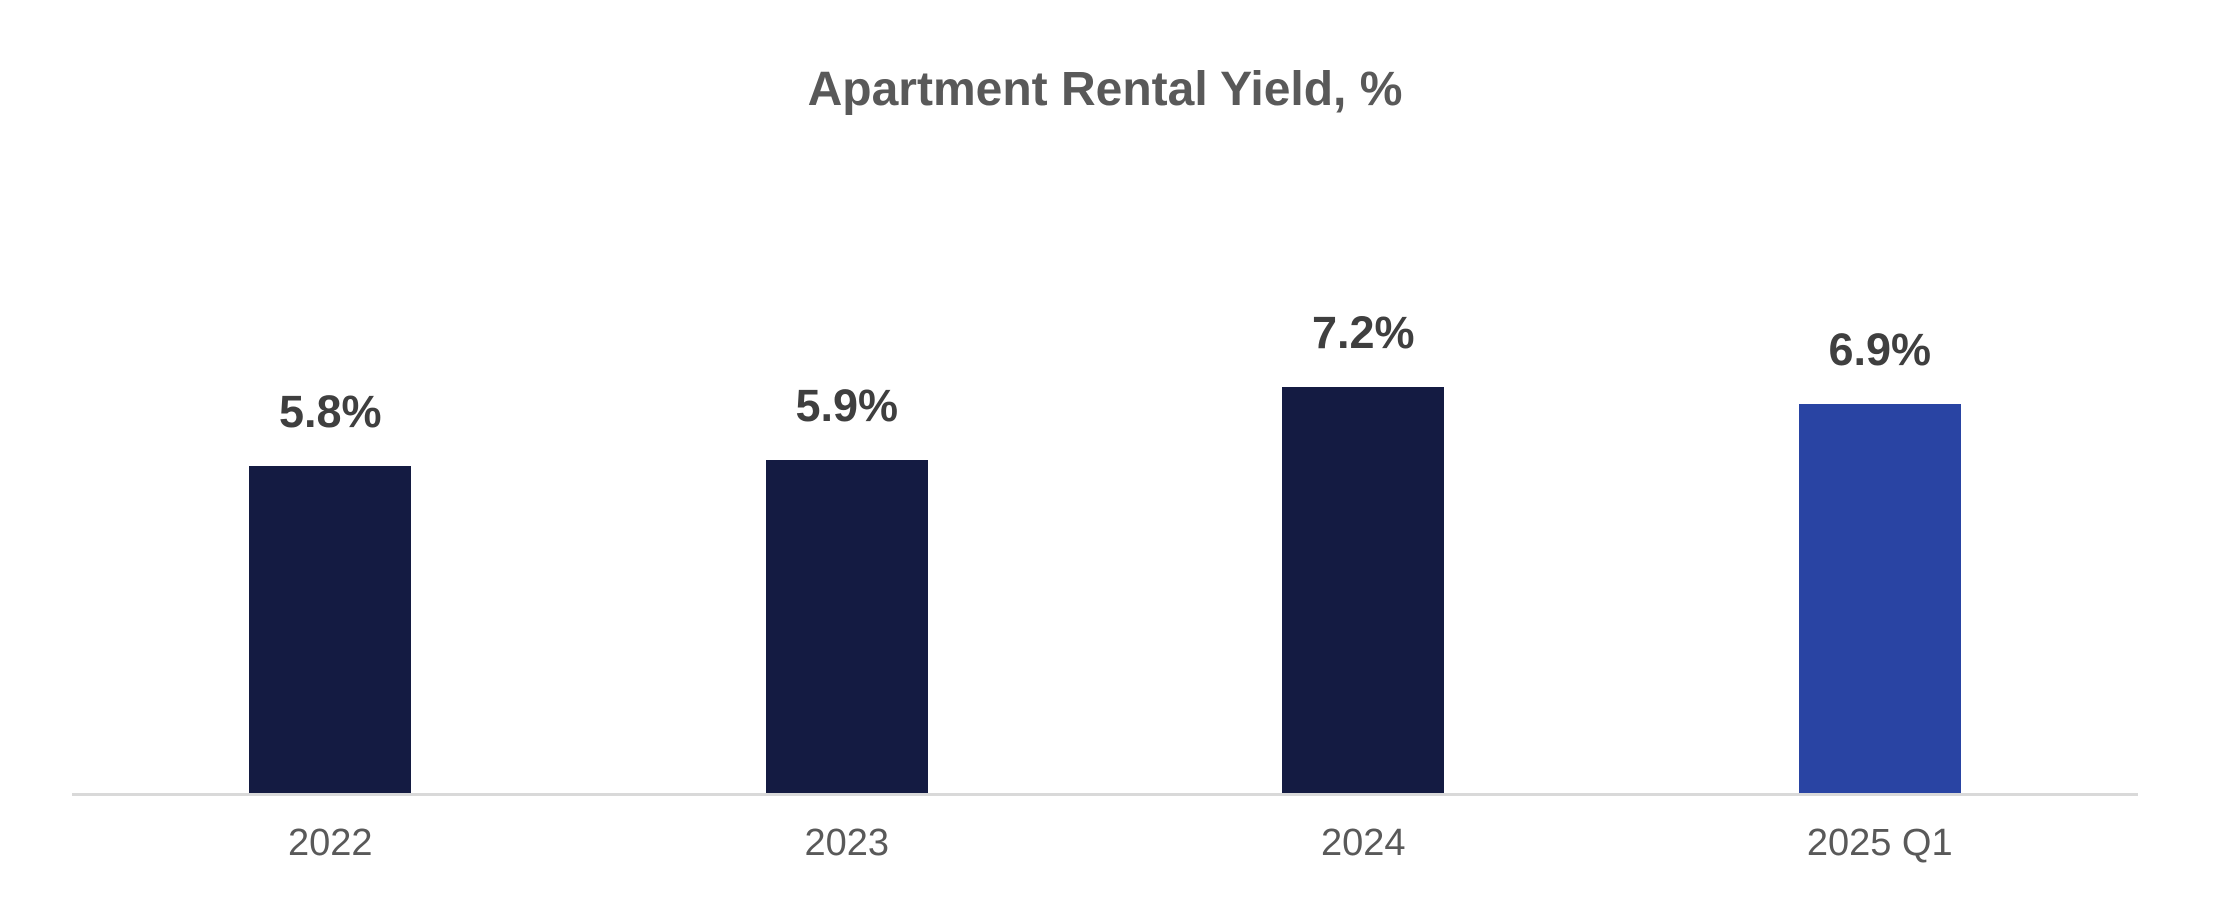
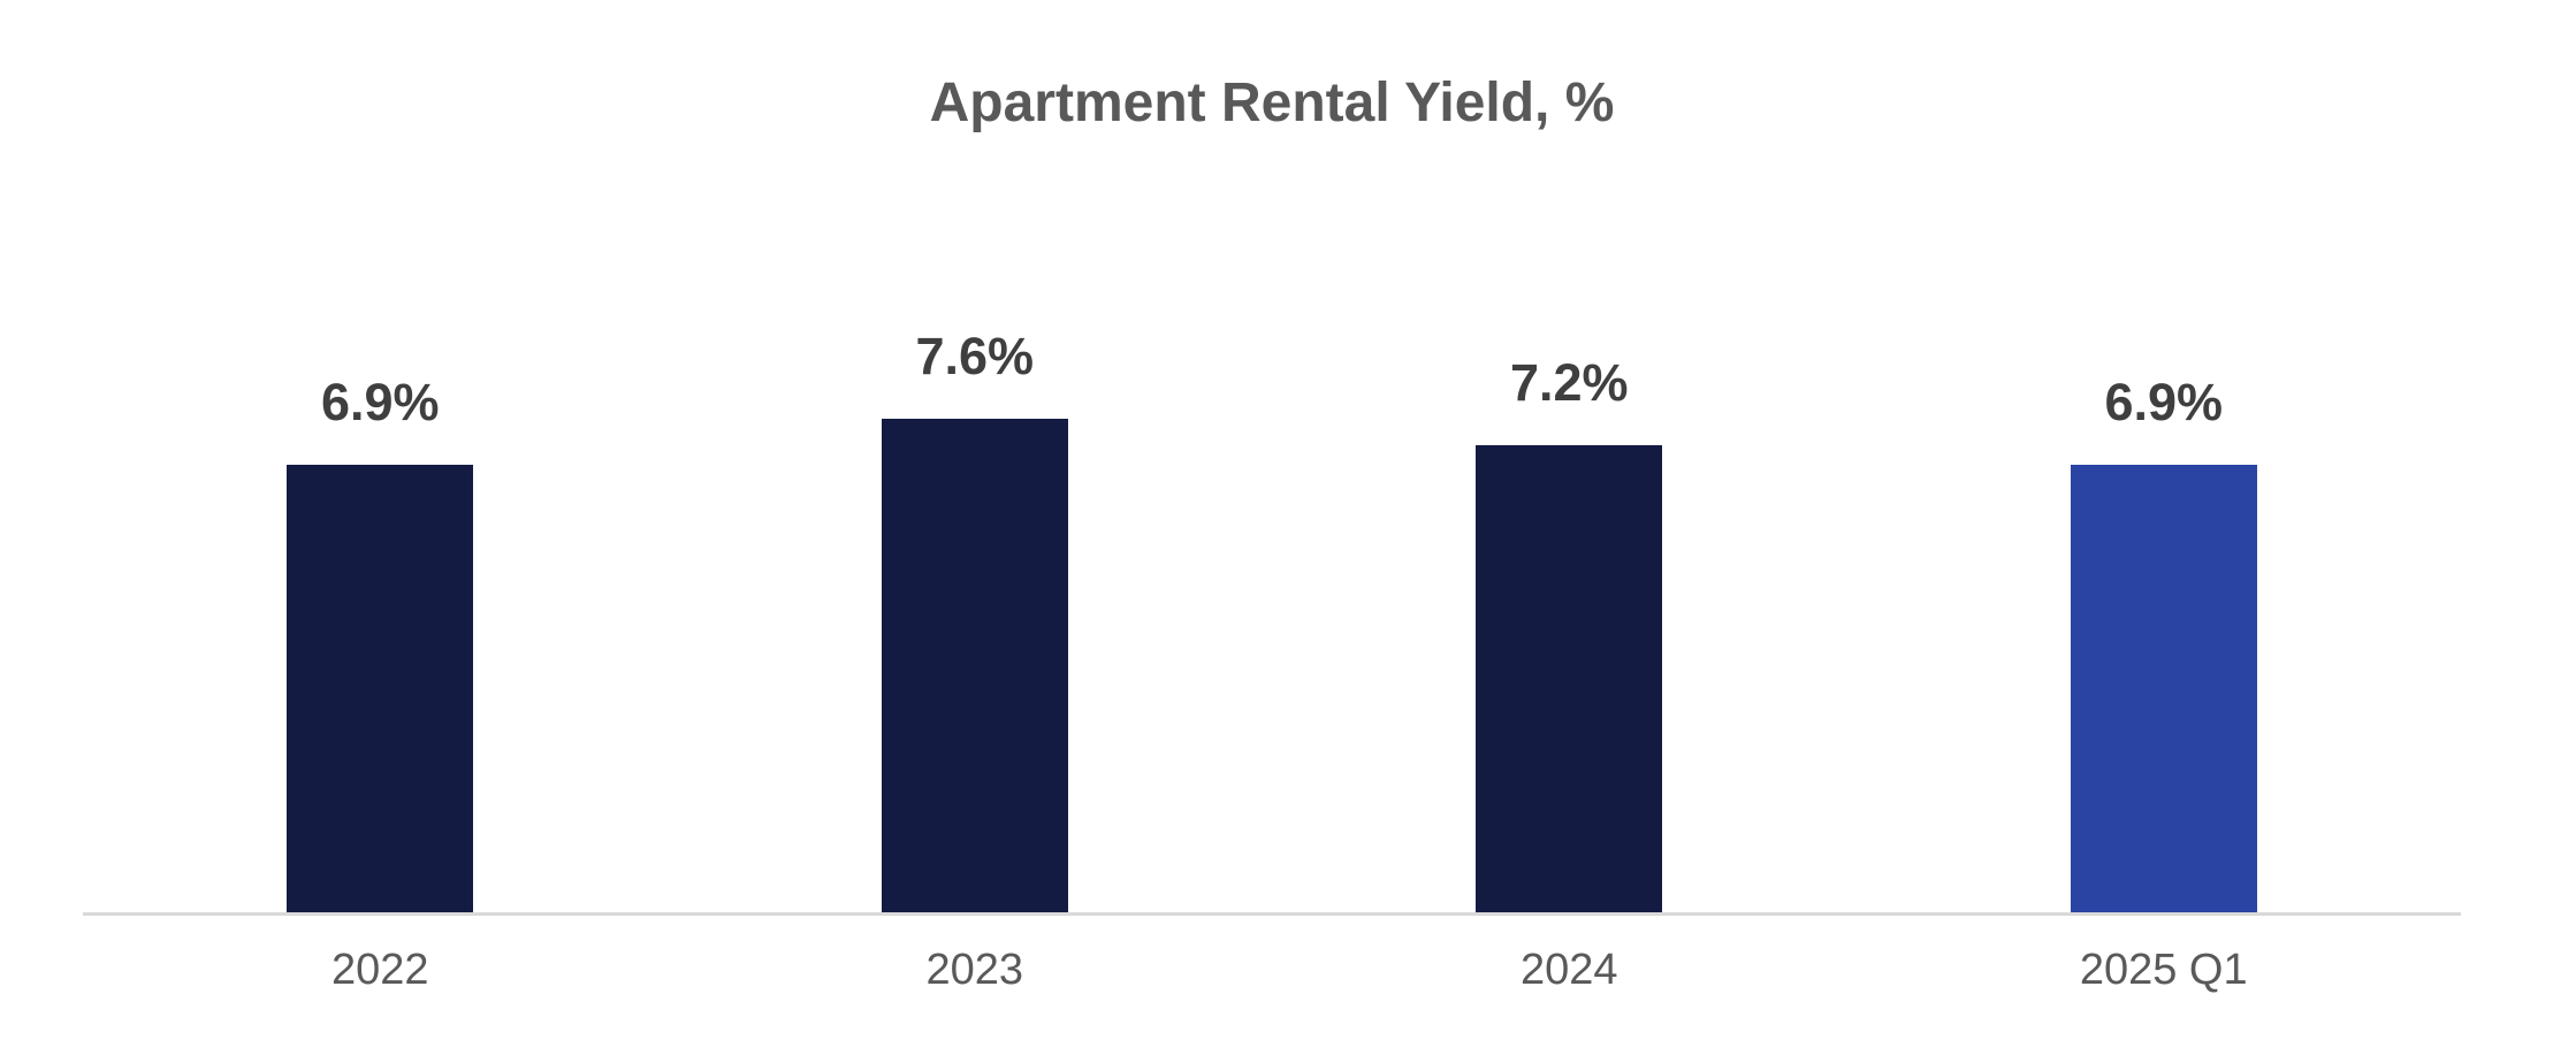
2022: 5.8% -> 6.9%
2023: 5.9% -> 7.6%
